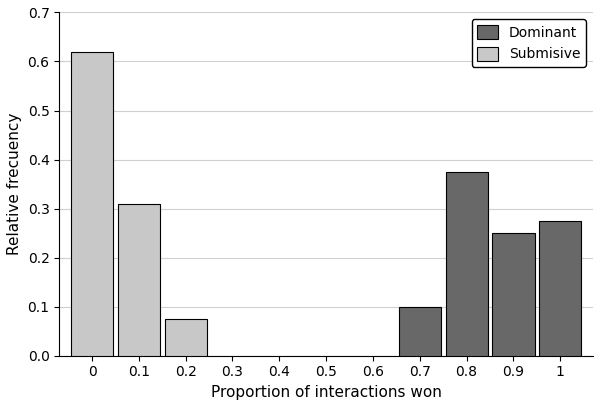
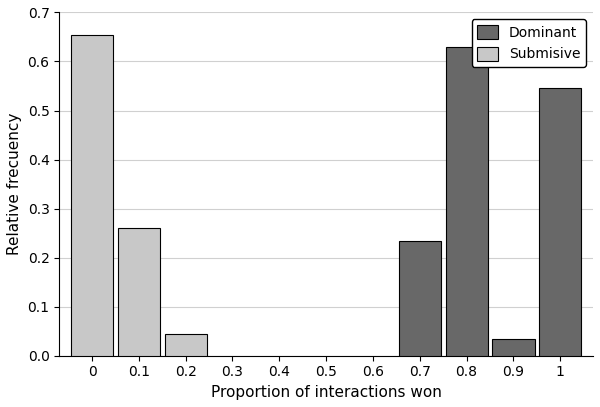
Submisive/0: 0.620 -> 0.655
Submisive/0.1: 0.310 -> 0.260
Submisive/0.2: 0.075 -> 0.045
Dominant/0.7: 0.100 -> 0.235
Dominant/0.8: 0.375 -> 0.630
Dominant/0.9: 0.250 -> 0.035
Dominant/1: 0.275 -> 0.545
